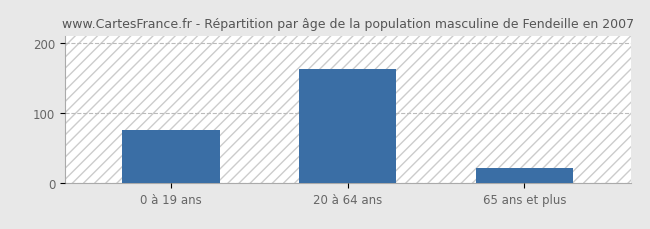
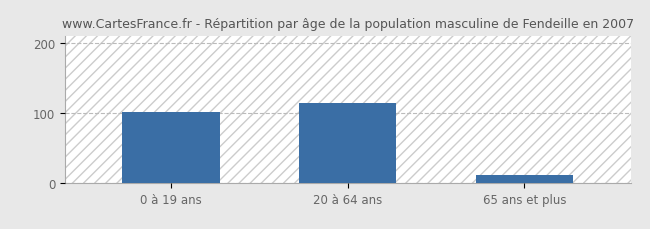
0 à 19 ans: 75 -> 102
20 à 64 ans: 163 -> 114
65 ans et plus: 22 -> 12
